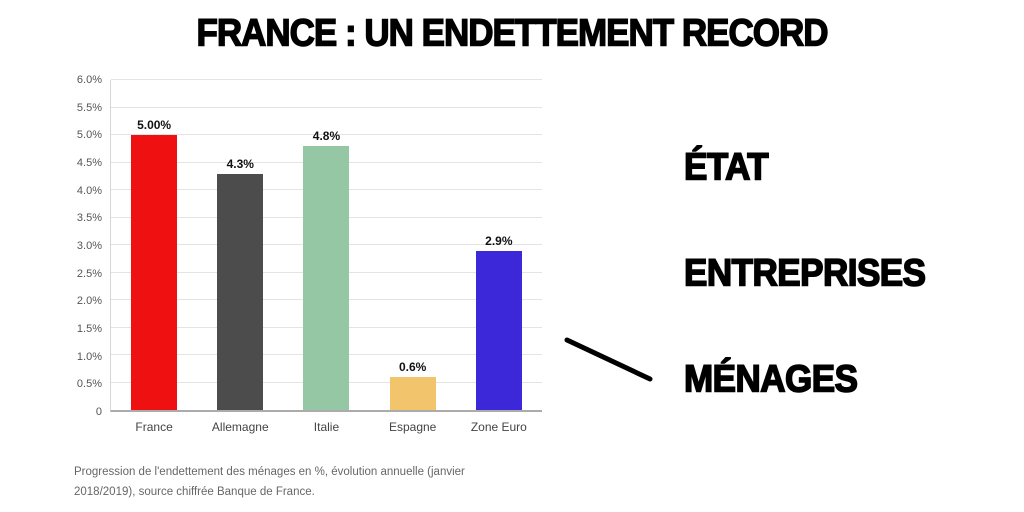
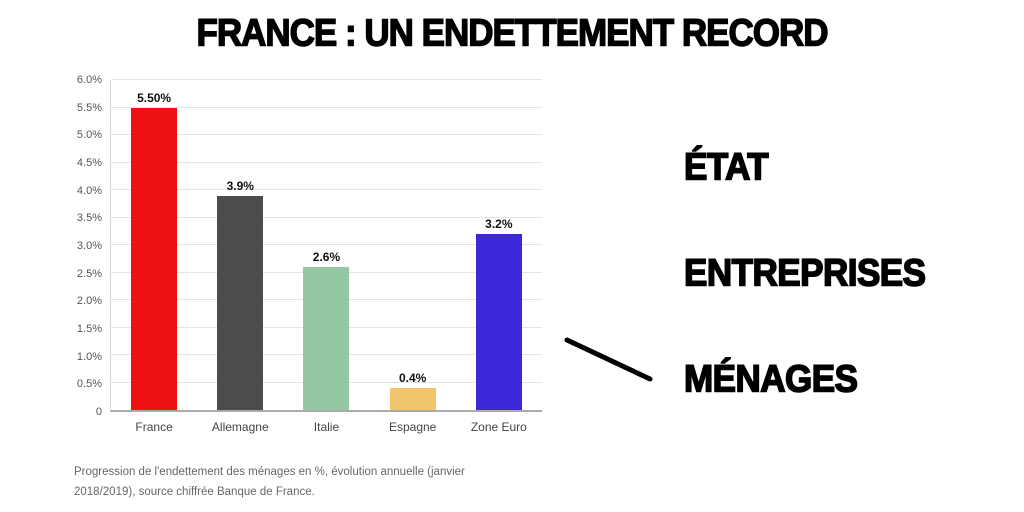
France: 5.00% -> 5.50%
Allemagne: 4.3% -> 3.9%
Italie: 4.8% -> 2.6%
Espagne: 0.6% -> 0.4%
Zone Euro: 2.9% -> 3.2%
